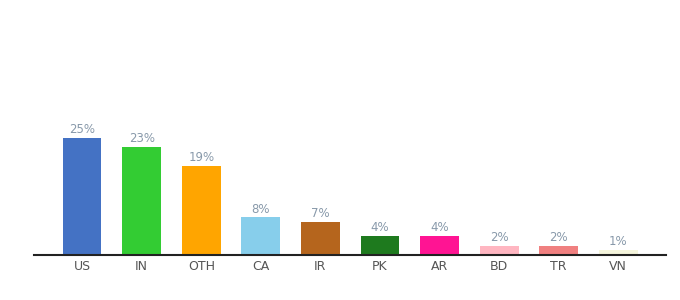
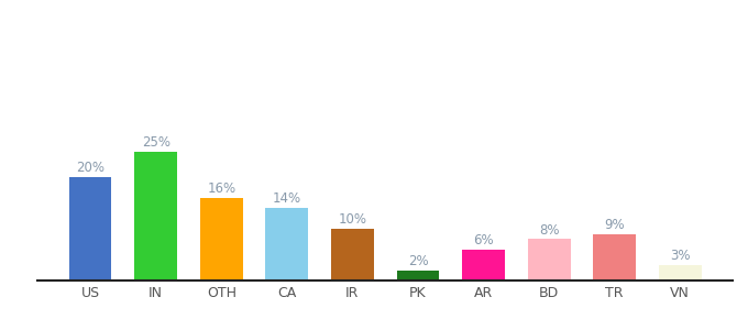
US: 25% -> 20%
IN: 23% -> 25%
OTH: 19% -> 16%
CA: 8% -> 14%
IR: 7% -> 10%
PK: 4% -> 2%
AR: 4% -> 6%
BD: 2% -> 8%
TR: 2% -> 9%
VN: 1% -> 3%
